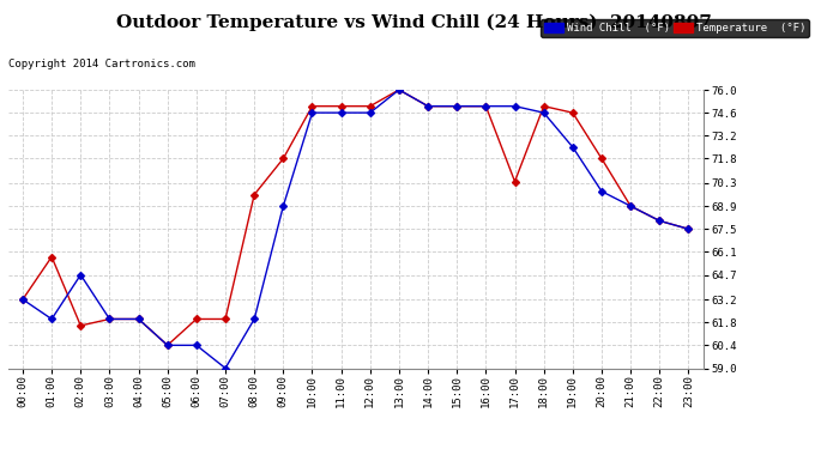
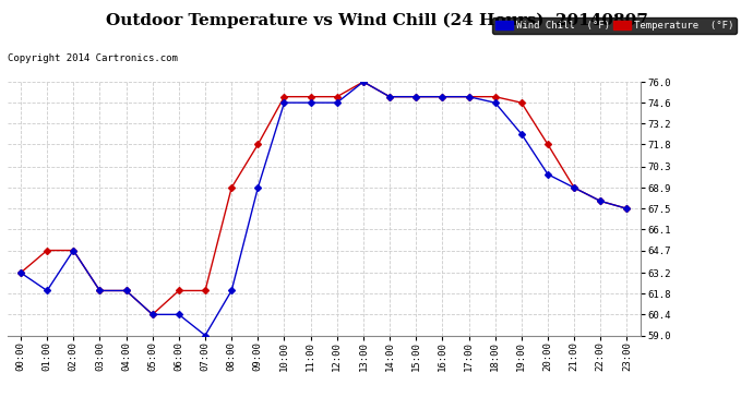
Temperature (°F)/01:00: 65.8 -> 64.7
Temperature (°F)/02:00: 61.6 -> 64.7
Temperature (°F)/08:00: 69.6 -> 68.9
Temperature (°F)/17:00: 70.4 -> 75.0
